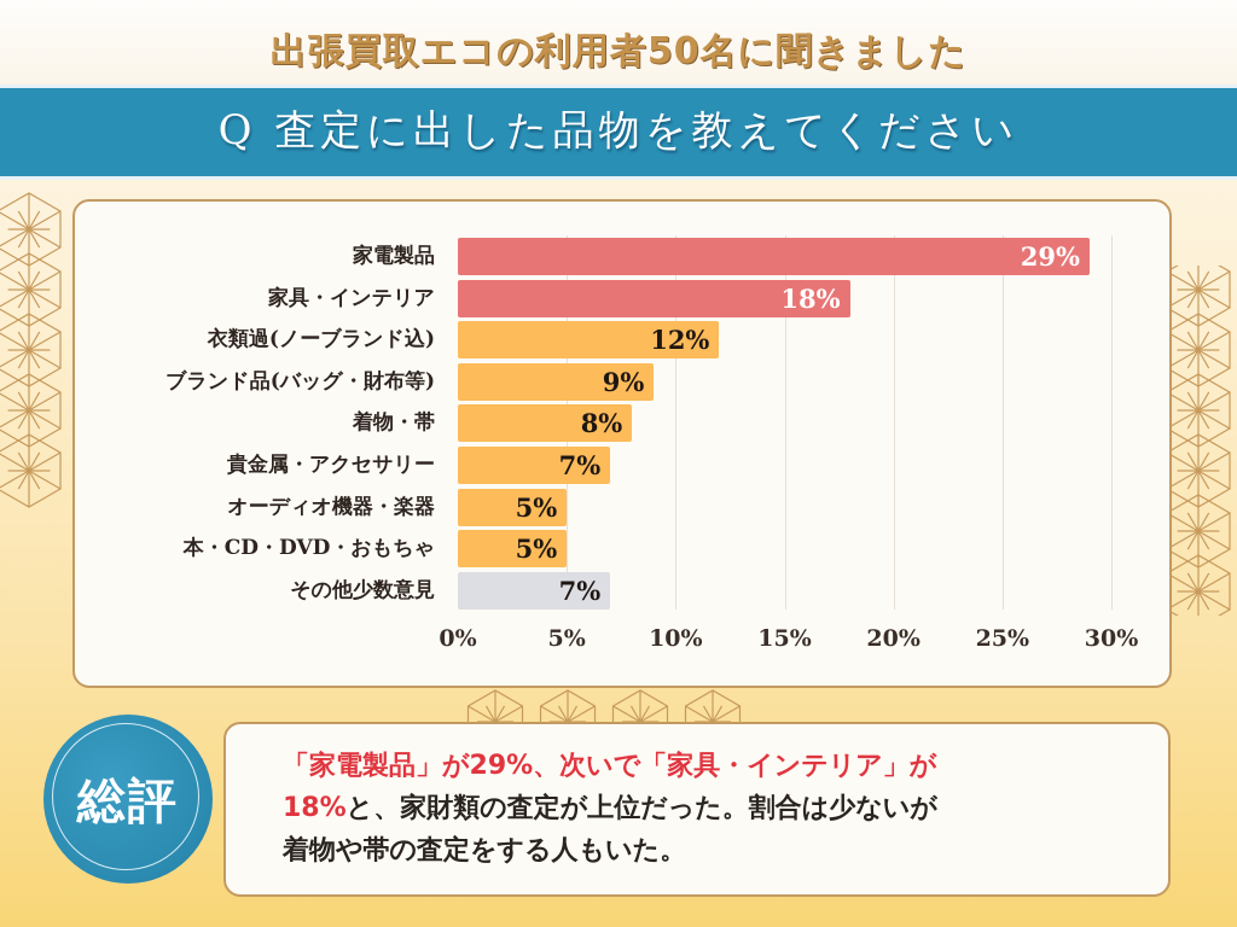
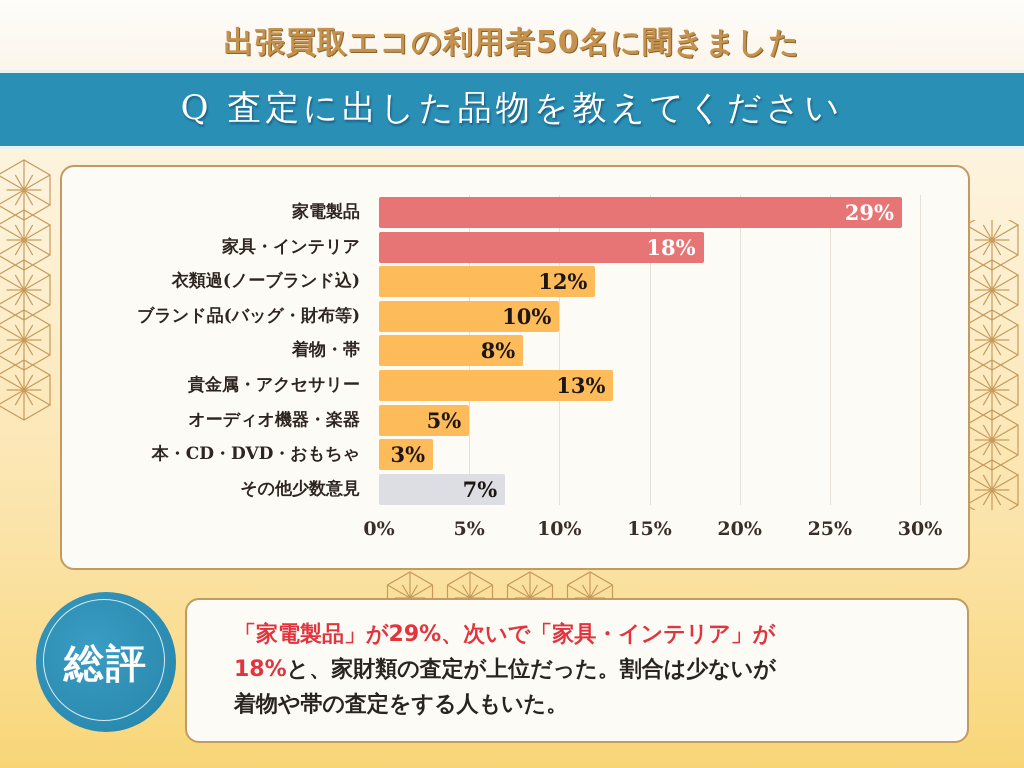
ブランド品(バッグ・財布等): 9% -> 10%
貴金属・アクセサリー: 7% -> 13%
本・CD・DVD・おもちゃ: 5% -> 3%
